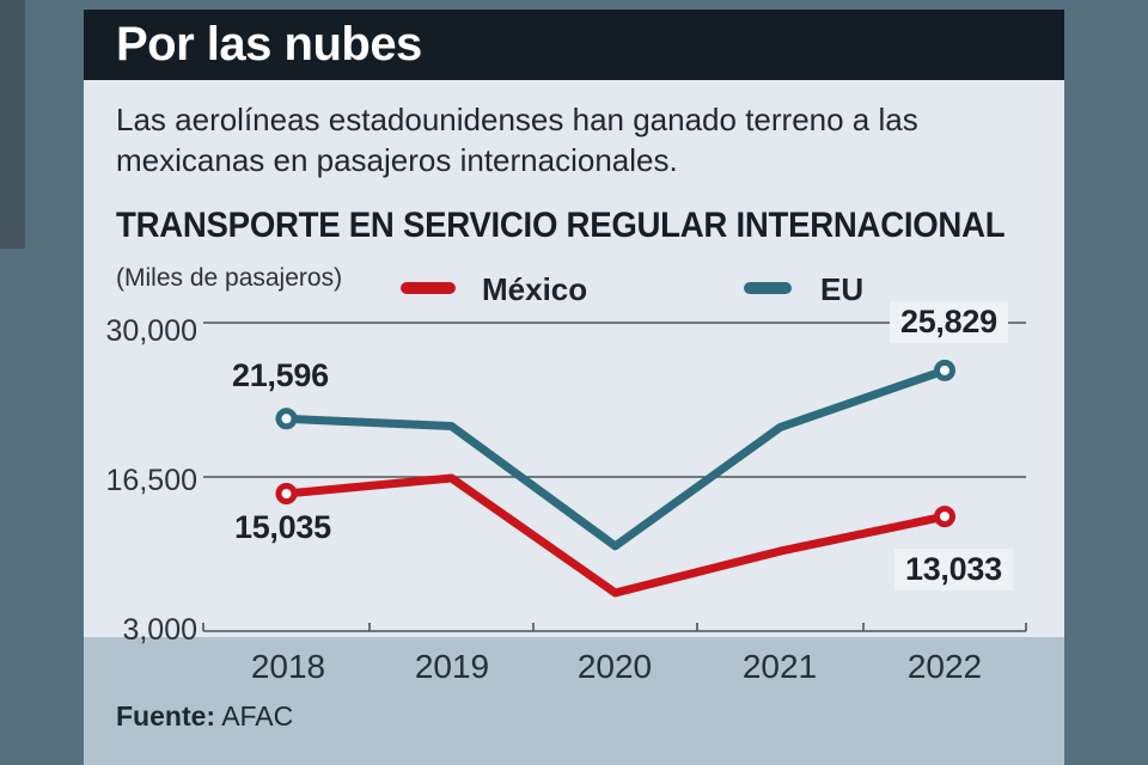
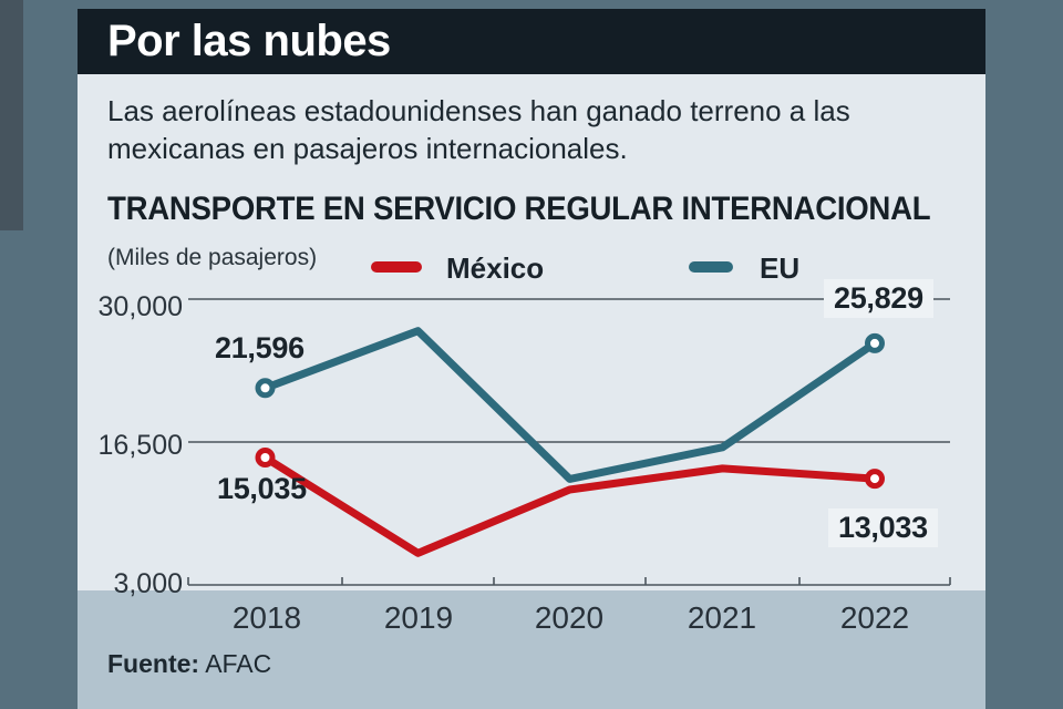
México/2019: 16000 -> 6000
EU/2019: 21000 -> 27000
México/2020: 6000 -> 12000
EU/2020: 10000 -> 13000
México/2021: 10000 -> 14000
EU/2021: 21000 -> 16000
